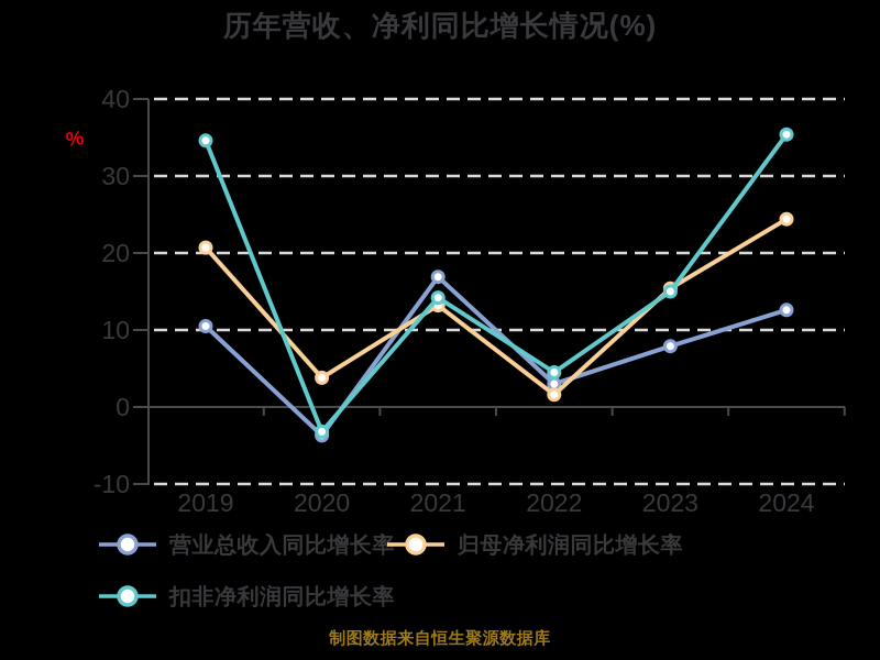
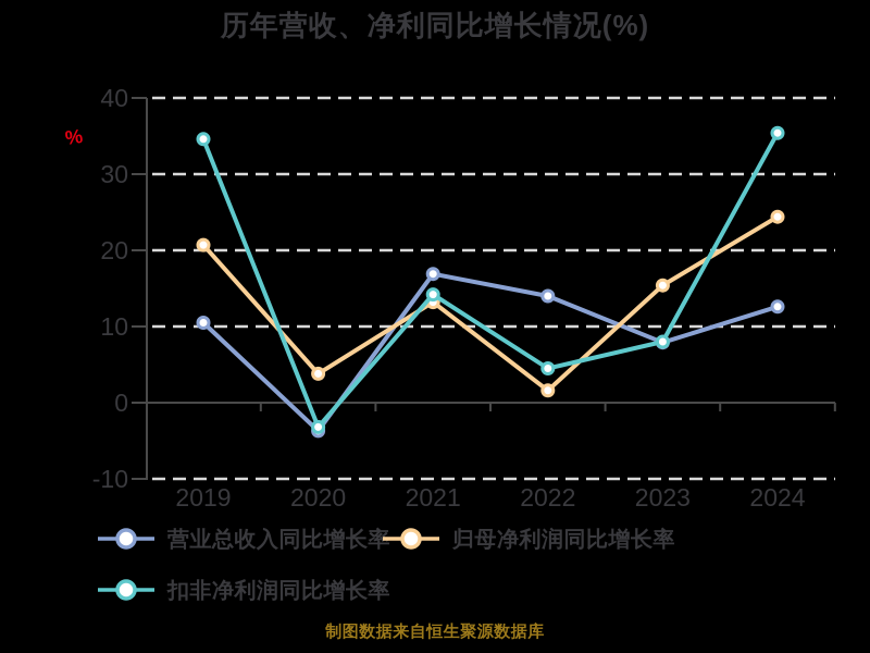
营业总收入同比增长率/2022: 3 -> 14
扣非净利润同比增长率/2023: 15 -> 8
